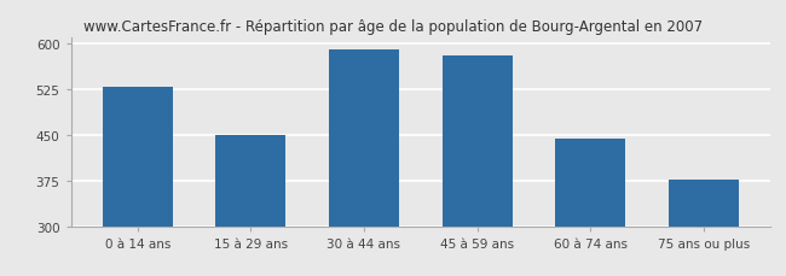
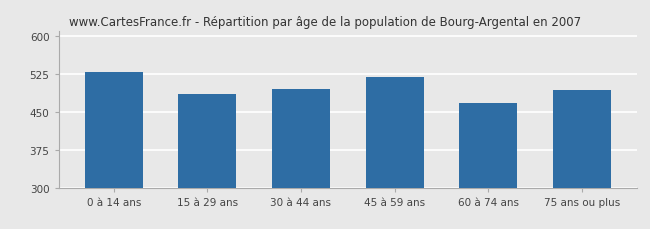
15 à 29 ans: 450 -> 486
30 à 44 ans: 590 -> 496
45 à 59 ans: 580 -> 520
60 à 74 ans: 443 -> 468
75 ans ou plus: 377 -> 494
